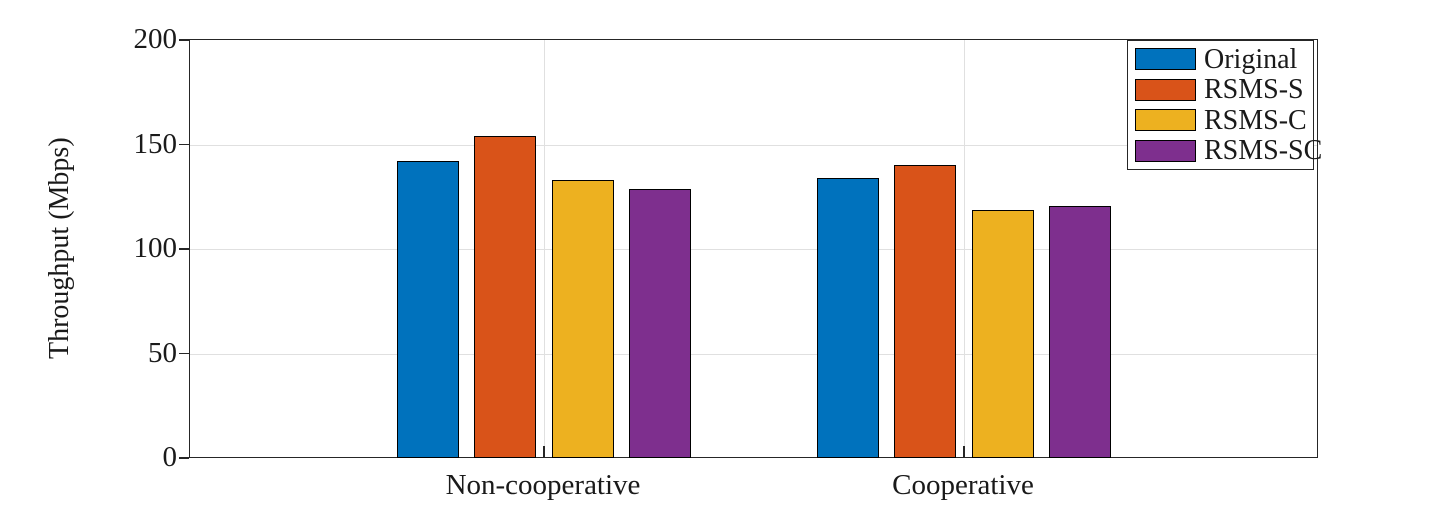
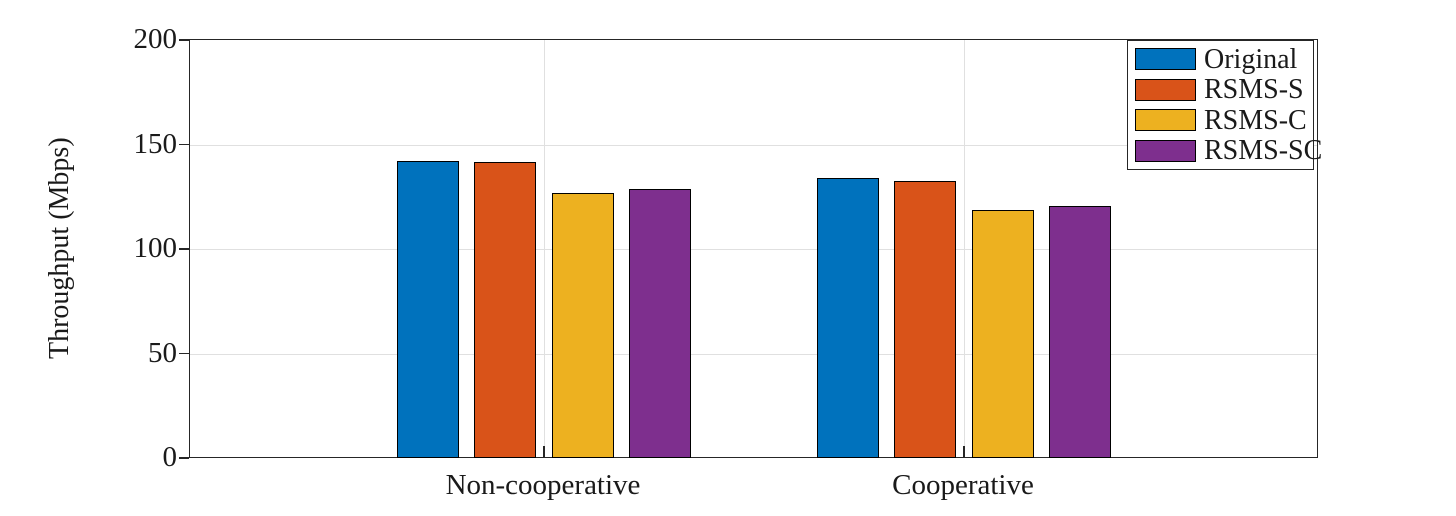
RSMS-S/Non-cooperative: 154 -> 142
RSMS-C/Non-cooperative: 133 -> 127
RSMS-S/Cooperative: 140 -> 133
